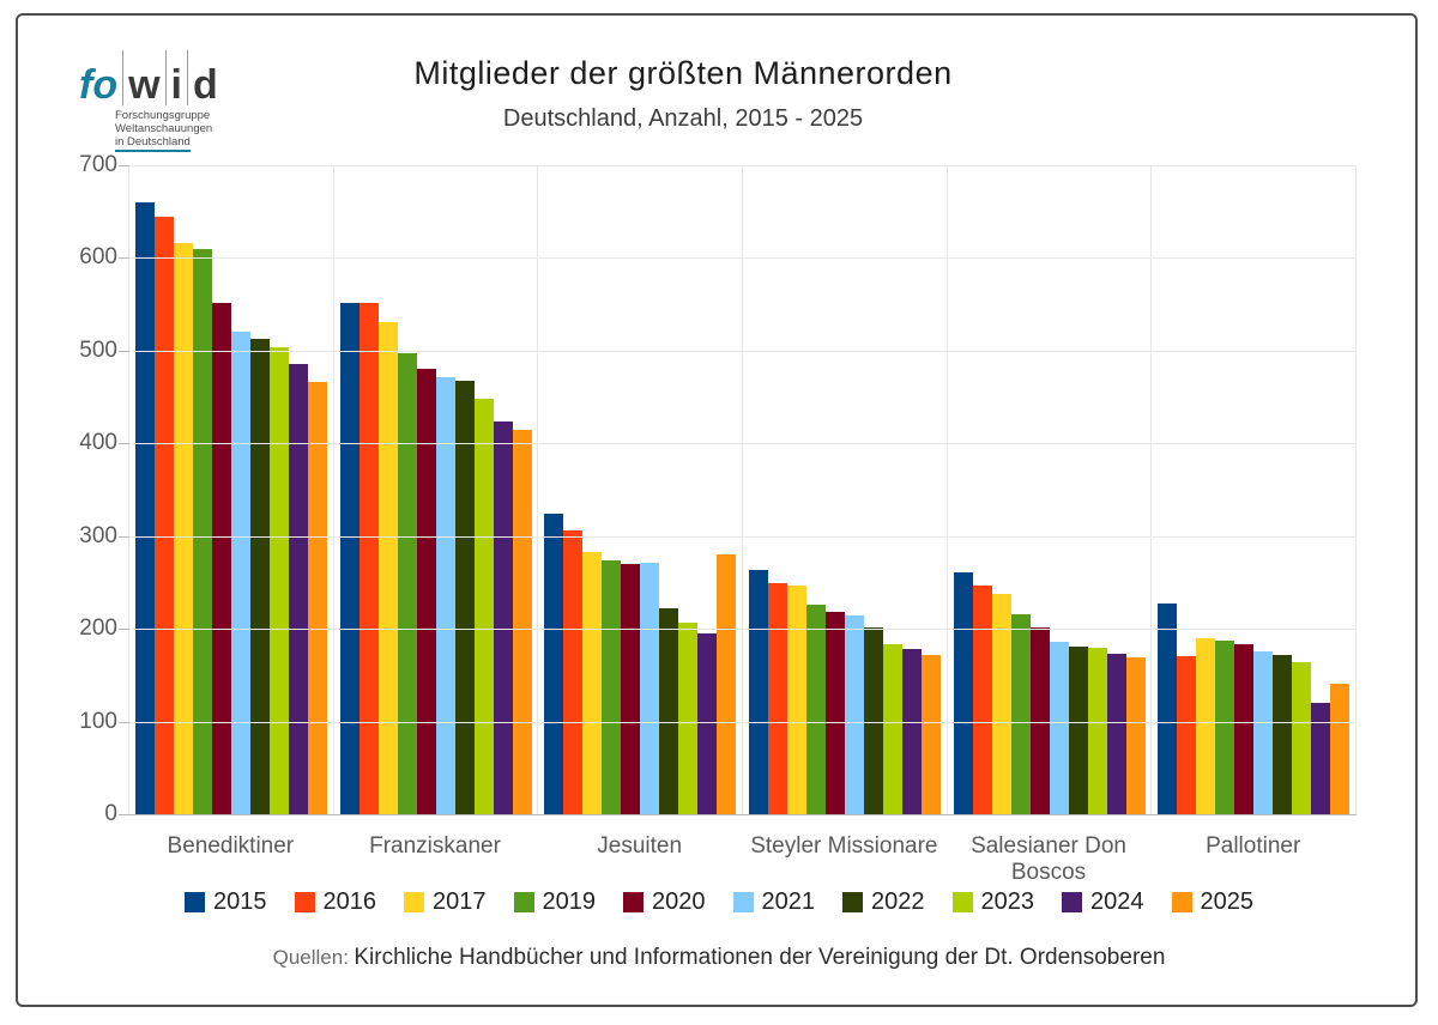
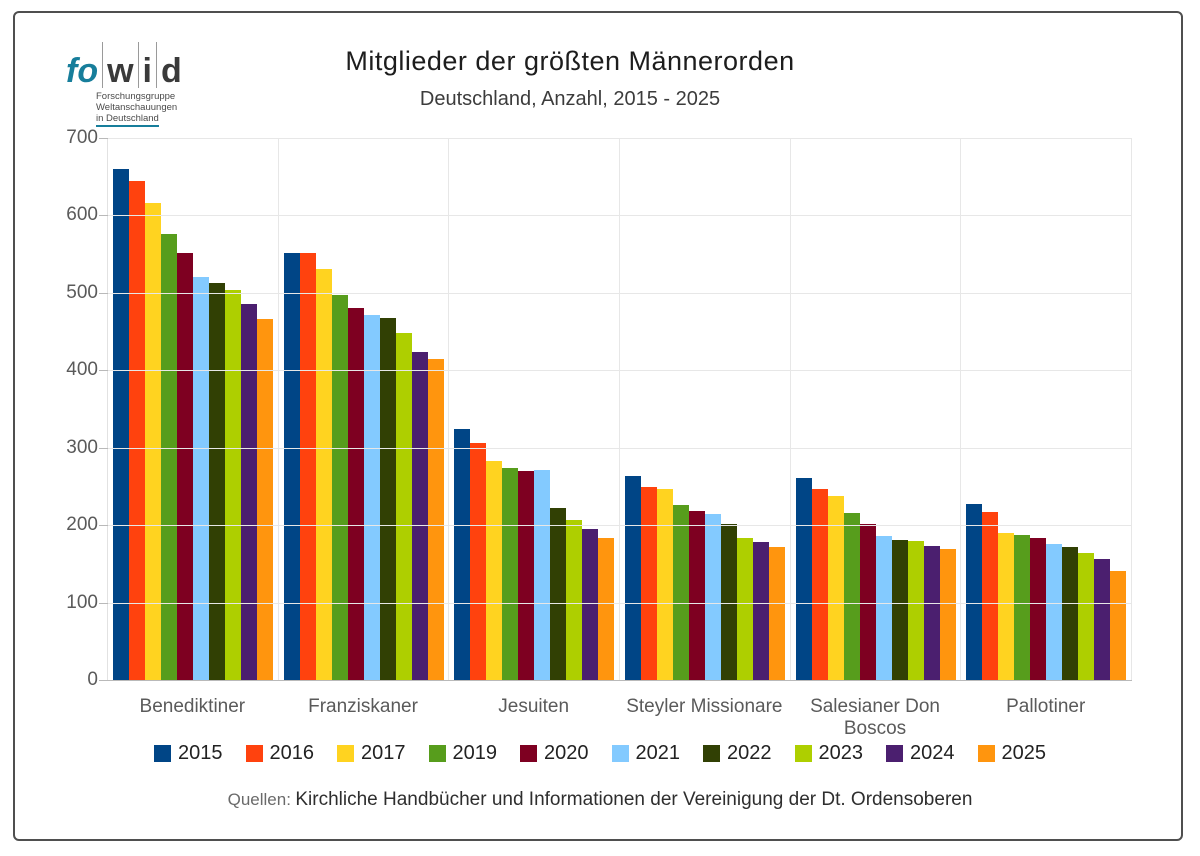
2019/Benediktiner: 610 -> 580
2025/Jesuiten: 280 -> 180
2016/Pallotiner: 170 -> 220
2024/Pallotiner: 120 -> 160
